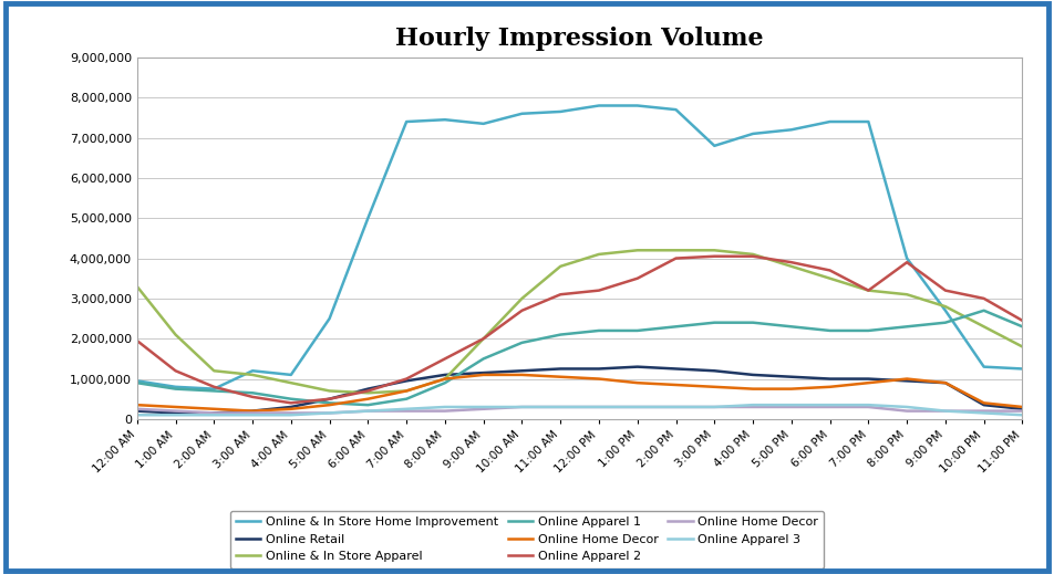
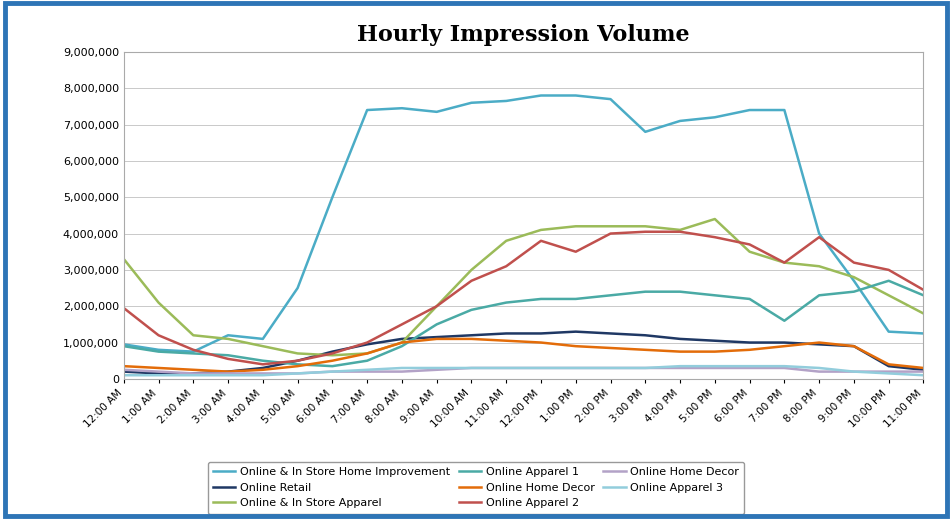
Online Apparel 2/12:00 PM: 3,200,000 -> 3,800,000
Online & In Store Apparel/5:00 PM: 3,800,000 -> 4,400,000
Online Apparel 1/7:00 PM: 2,200,000 -> 1,600,000
